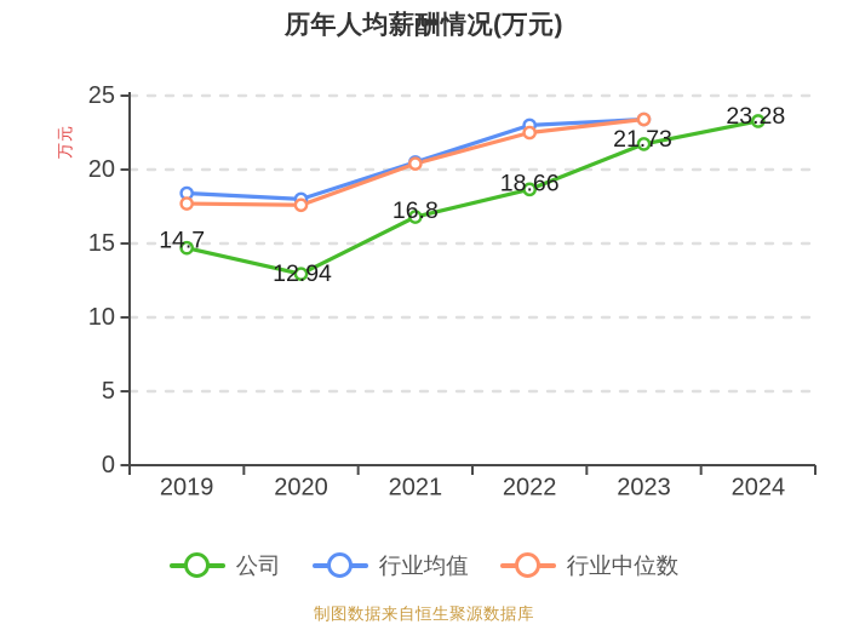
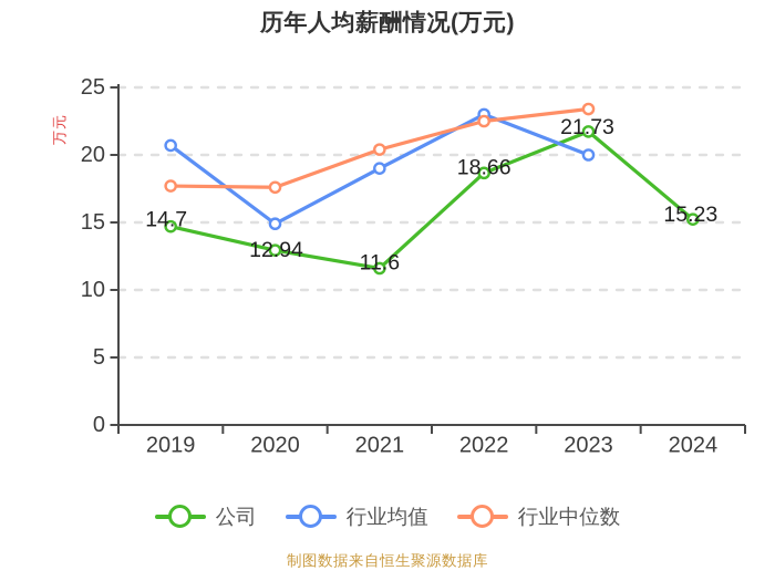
行业均值/2019: 18.4 -> 20.7
行业均值/2020: 18.0 -> 14.9
公司/2021: 16.8 -> 11.6
行业均值/2021: 20.5 -> 19.0
行业均值/2023: 23.4 -> 20.0
公司/2024: 23.28 -> 15.23
